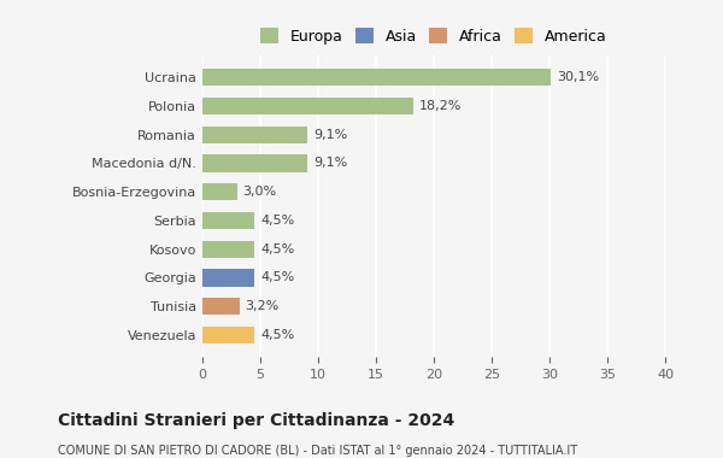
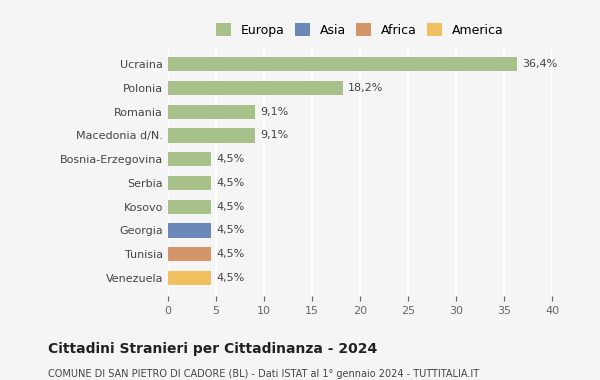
Ucraina: 30,1% -> 36,4%
Bosnia-Erzegovina: 3,0% -> 4,5%
Tunisia: 3,2% -> 4,5%
